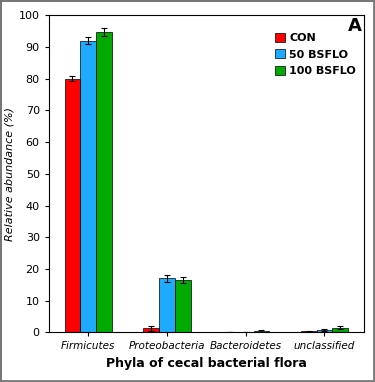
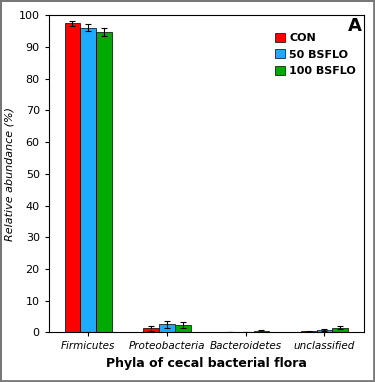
CON/Firmicutes: 80.0 -> 97.5
50 BSFLO/Firmicutes: 92.0 -> 96.1
50 BSFLO/Proteobacteria: 17.0 -> 2.5
100 BSFLO/Proteobacteria: 16.5 -> 2.3
